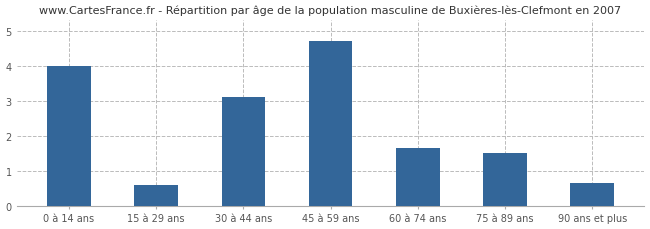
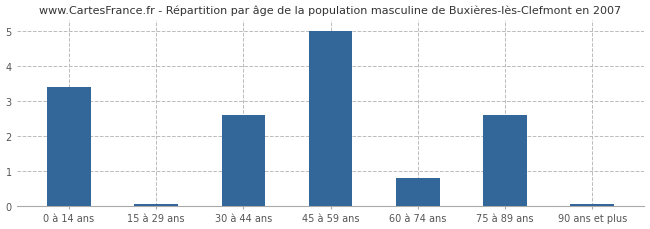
0 à 14 ans: 4.00 -> 3.40
15 à 29 ans: 0.60 -> 0.05
30 à 44 ans: 3.10 -> 2.60
45 à 59 ans: 4.70 -> 5.00
60 à 74 ans: 1.65 -> 0.80
75 à 89 ans: 1.50 -> 2.60
90 ans et plus: 0.65 -> 0.05
